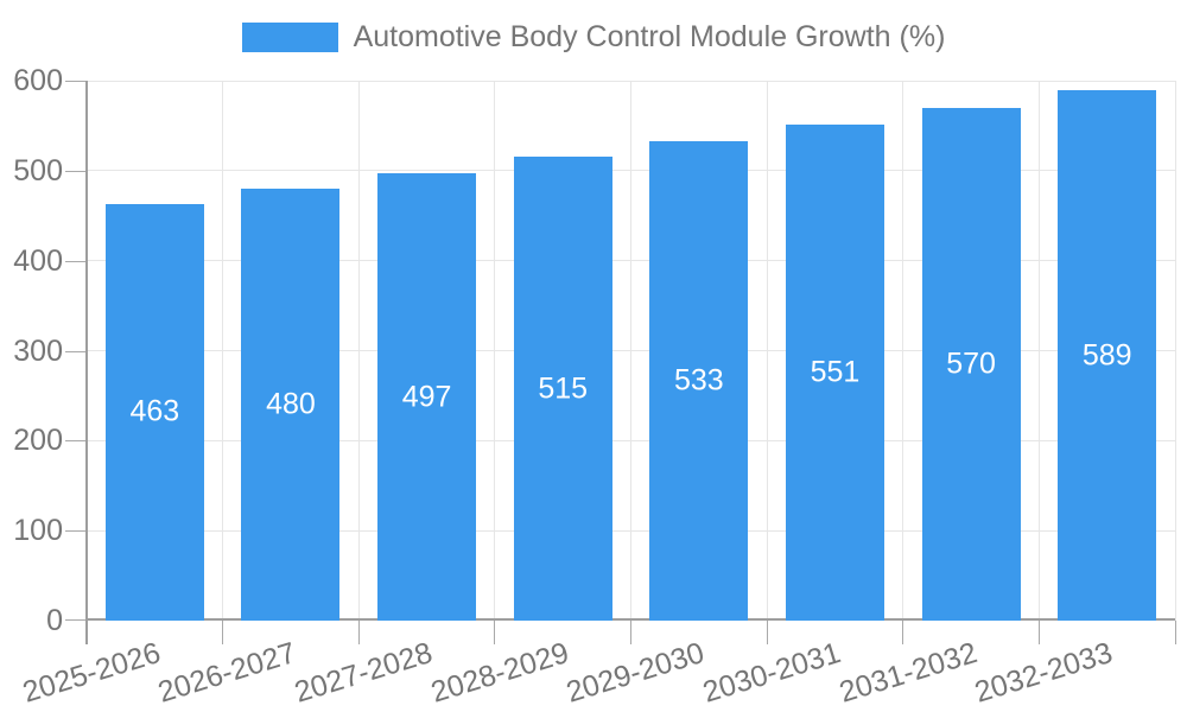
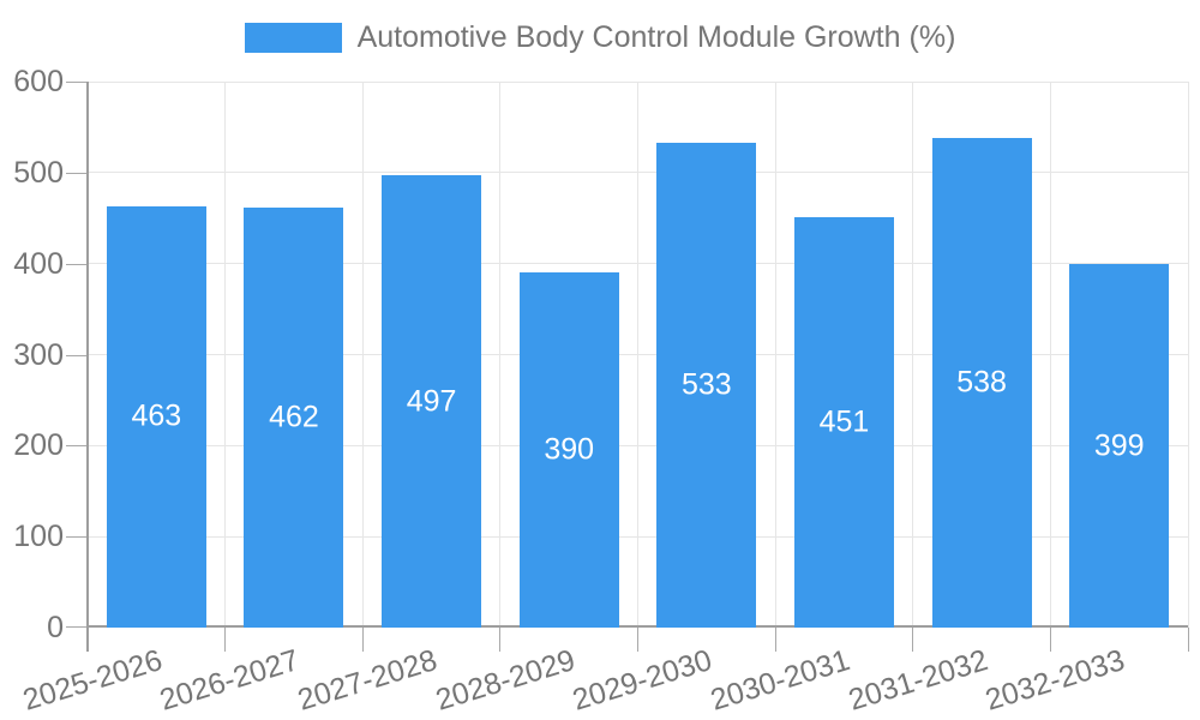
2026-2027: 480 -> 462
2028-2029: 515 -> 390
2030-2031: 551 -> 451
2031-2032: 570 -> 538
2032-2033: 589 -> 399
